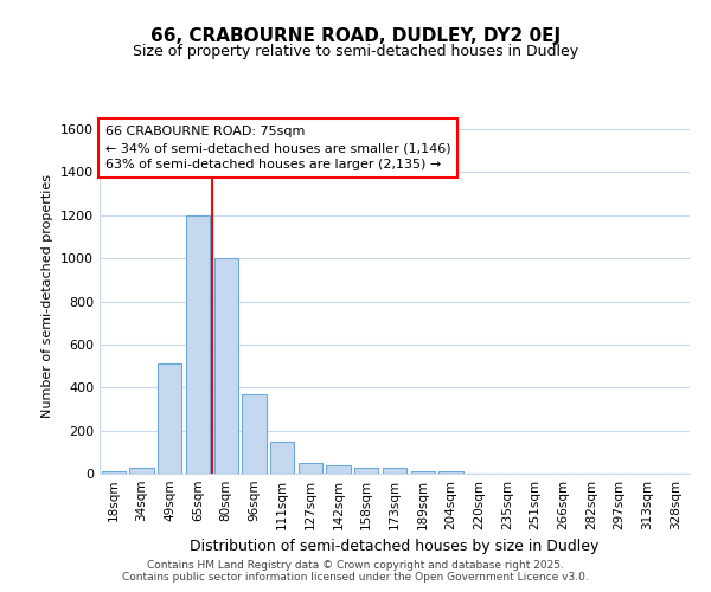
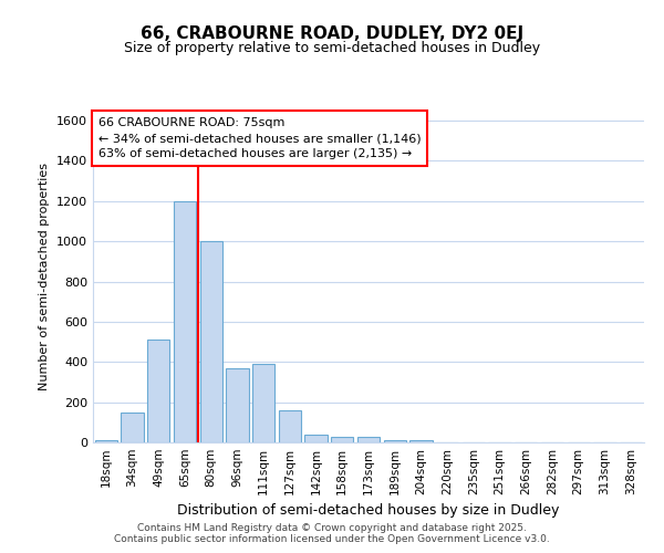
34sqm: 30 -> 150
111sqm: 150 -> 390
127sqm: 50 -> 160
